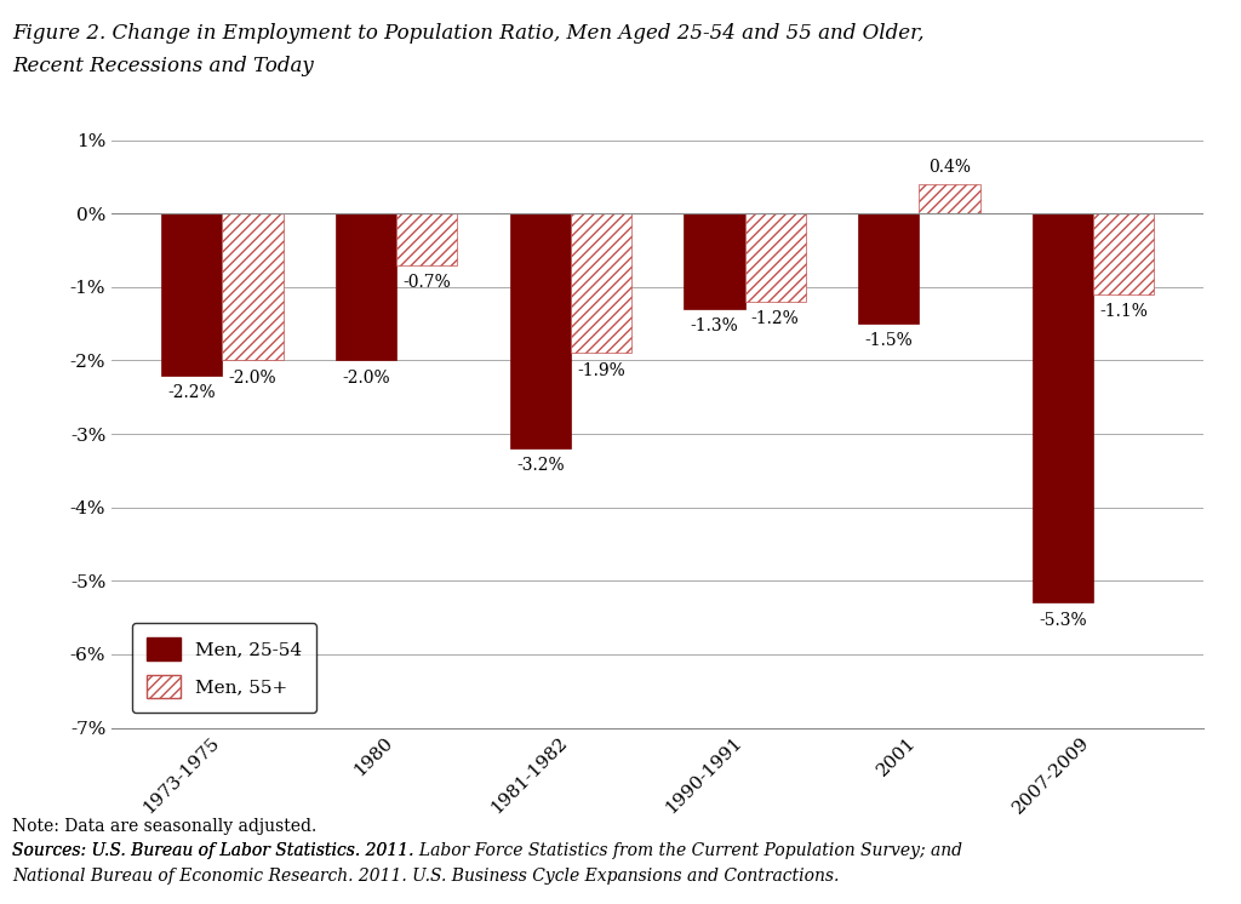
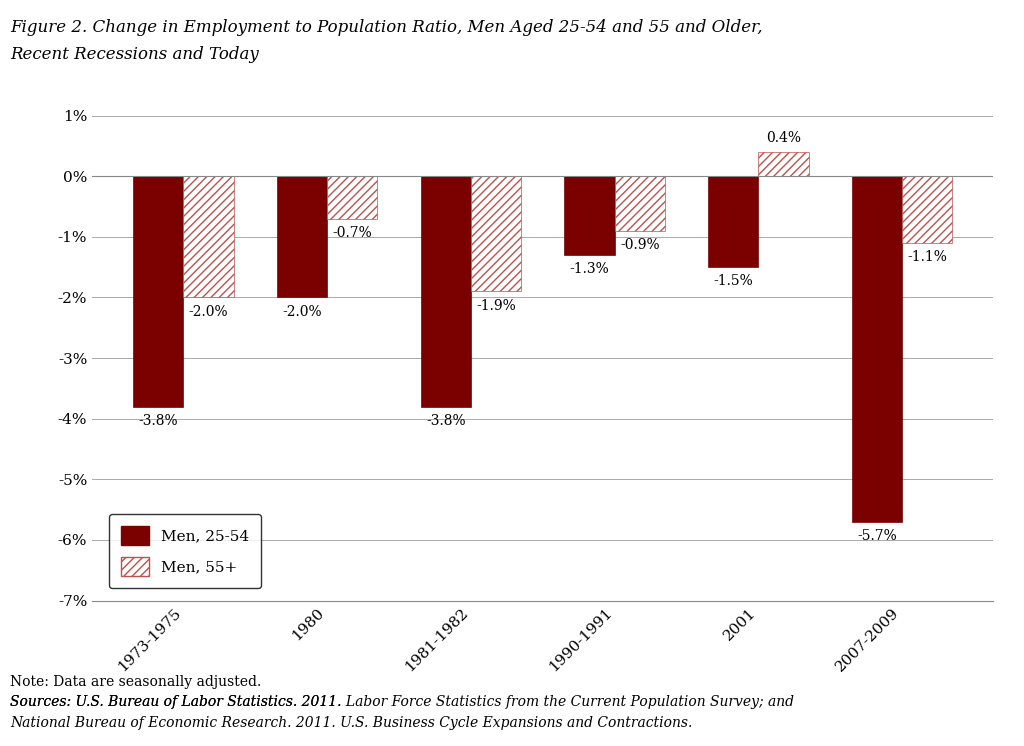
Men, 25-54/1973-1975: -2.2% -> -3.8%
Men, 25-54/1981-1982: -3.2% -> -3.8%
Men, 55+/1990-1991: -1.2% -> -0.9%
Men, 25-54/2007-2009: -5.3% -> -5.7%
